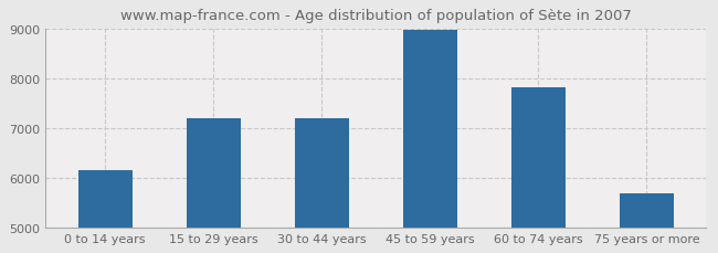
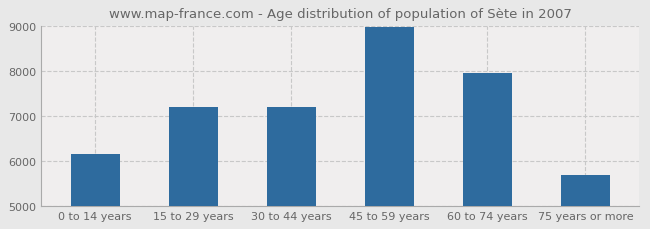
60 to 74 years: 7820 -> 7950
